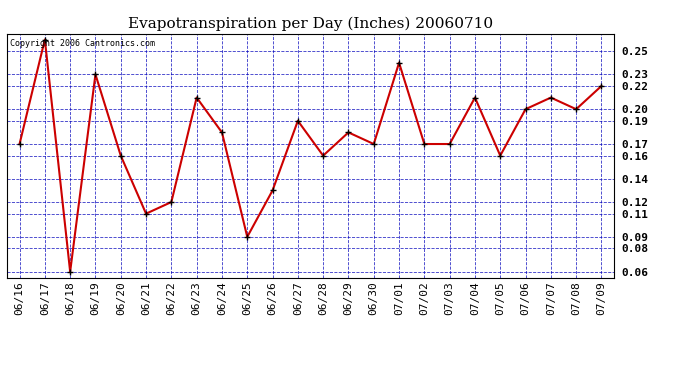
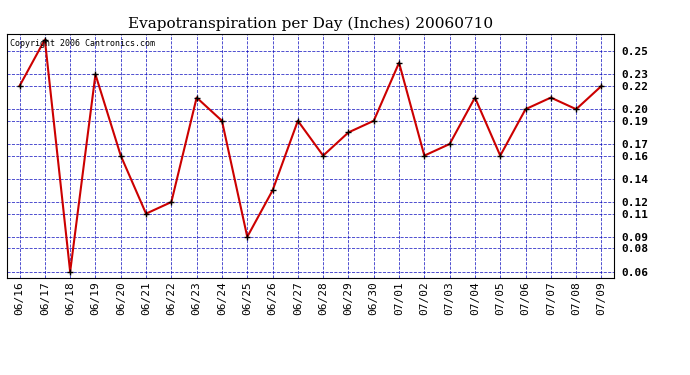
06/16: 0.17 -> 0.22
06/24: 0.18 -> 0.19
06/30: 0.17 -> 0.19
07/02: 0.17 -> 0.16
